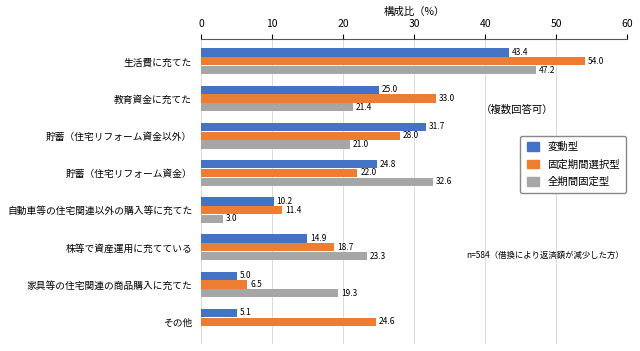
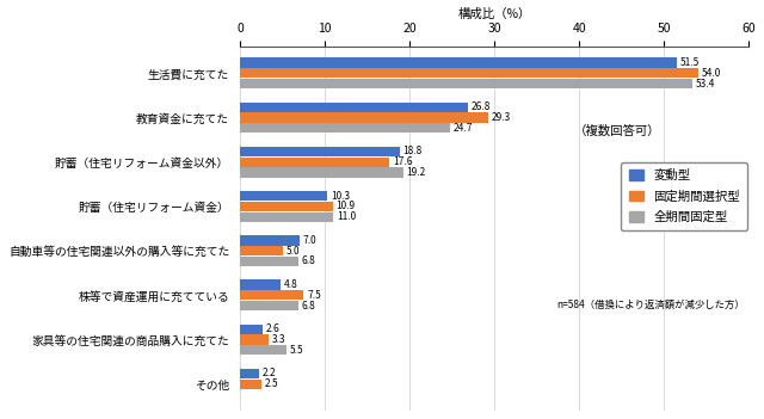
変動型/生活費に充てた: 43.4 -> 51.5
全期間固定型/生活費に充てた: 47.2 -> 53.4
変動型/教育資金に充てた: 25.0 -> 26.8
固定期間選択型/教育資金に充てた: 33.0 -> 29.3
全期間固定型/教育資金に充てた: 21.4 -> 24.7
変動型/貯蓄（住宅リフォーム資金以外）: 31.7 -> 18.8
固定期間選択型/貯蓄（住宅リフォーム資金以外）: 28.0 -> 17.6
全期間固定型/貯蓄（住宅リフォーム資金以外）: 21.0 -> 19.2
変動型/貯蓄（住宅リフォーム資金）: 24.8 -> 10.3
固定期間選択型/貯蓄（住宅リフォーム資金）: 22.0 -> 10.9
全期間固定型/貯蓄（住宅リフォーム資金）: 32.6 -> 11.0
変動型/自動車等の住宅関連以外の購入等に充てた: 10.2 -> 7.0
固定期間選択型/自動車等の住宅関連以外の購入等に充てた: 11.4 -> 5.0
全期間固定型/自動車等の住宅関連以外の購入等に充てた: 3.0 -> 6.8
変動型/株等で資産運用に充てている: 14.9 -> 4.8
固定期間選択型/株等で資産運用に充てている: 18.7 -> 7.5
全期間固定型/株等で資産運用に充てている: 23.3 -> 6.8
変動型/家具等の住宅関連の商品購入に充てた: 5.0 -> 2.6
固定期間選択型/家具等の住宅関連の商品購入に充てた: 6.5 -> 3.3
全期間固定型/家具等の住宅関連の商品購入に充てた: 19.3 -> 5.5
変動型/その他: 5.1 -> 2.2
固定期間選択型/その他: 24.6 -> 2.5
